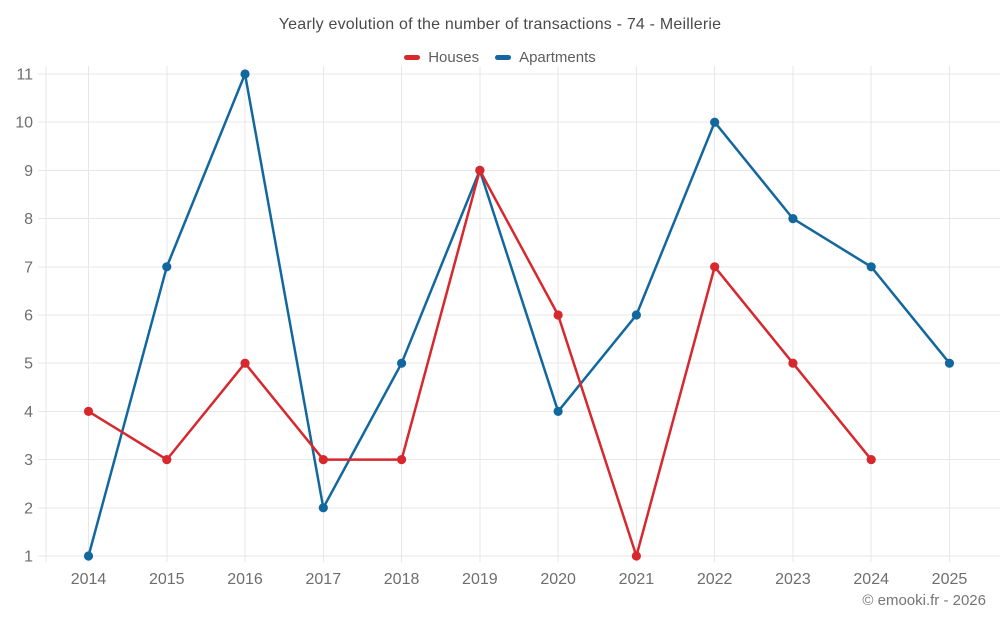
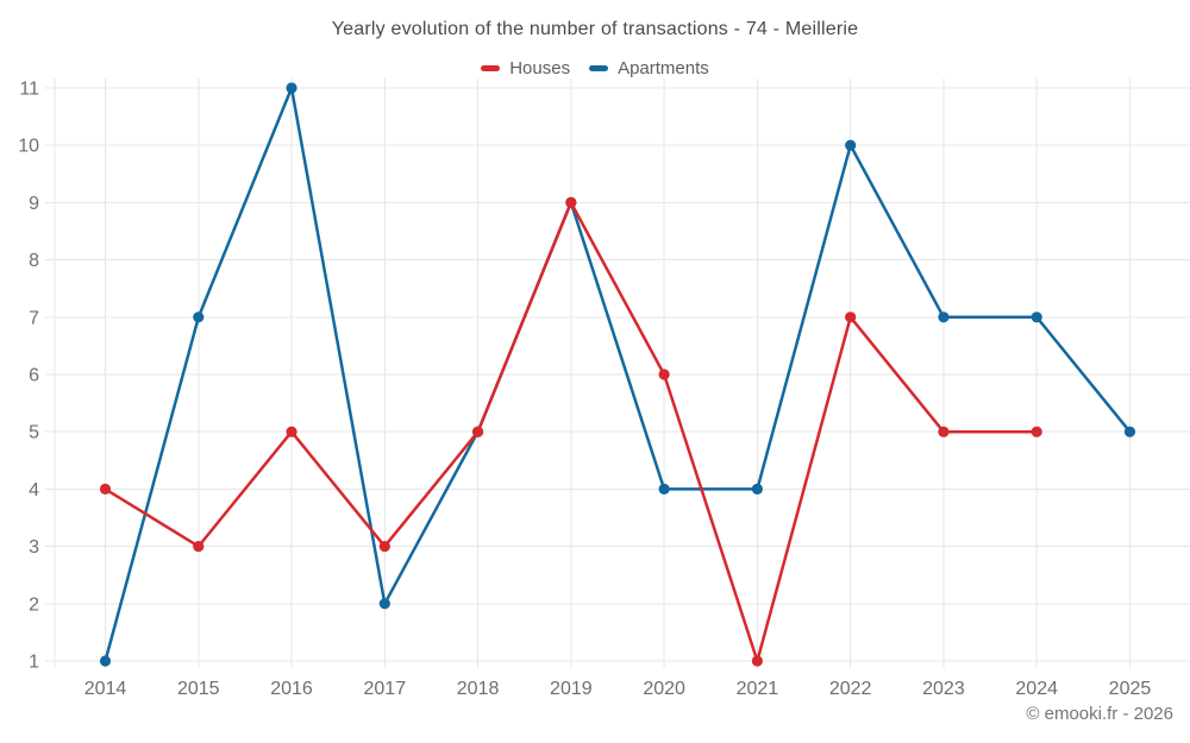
Houses/2018: 3 -> 5
Apartments/2021: 6 -> 4
Apartments/2023: 8 -> 7
Houses/2024: 3 -> 5
